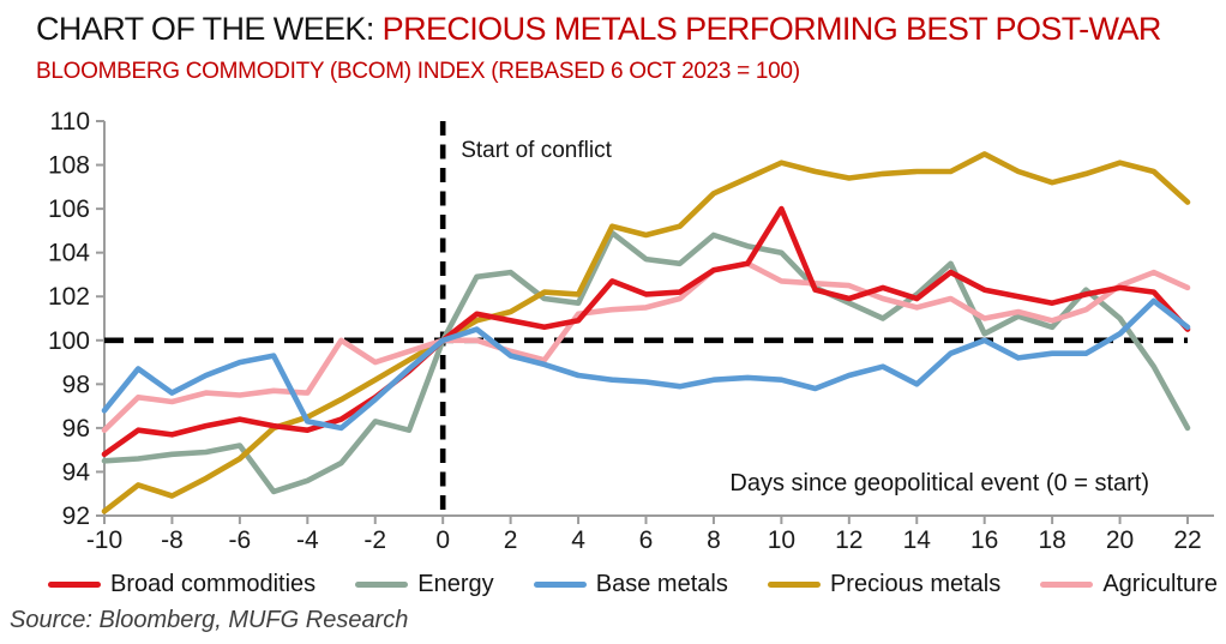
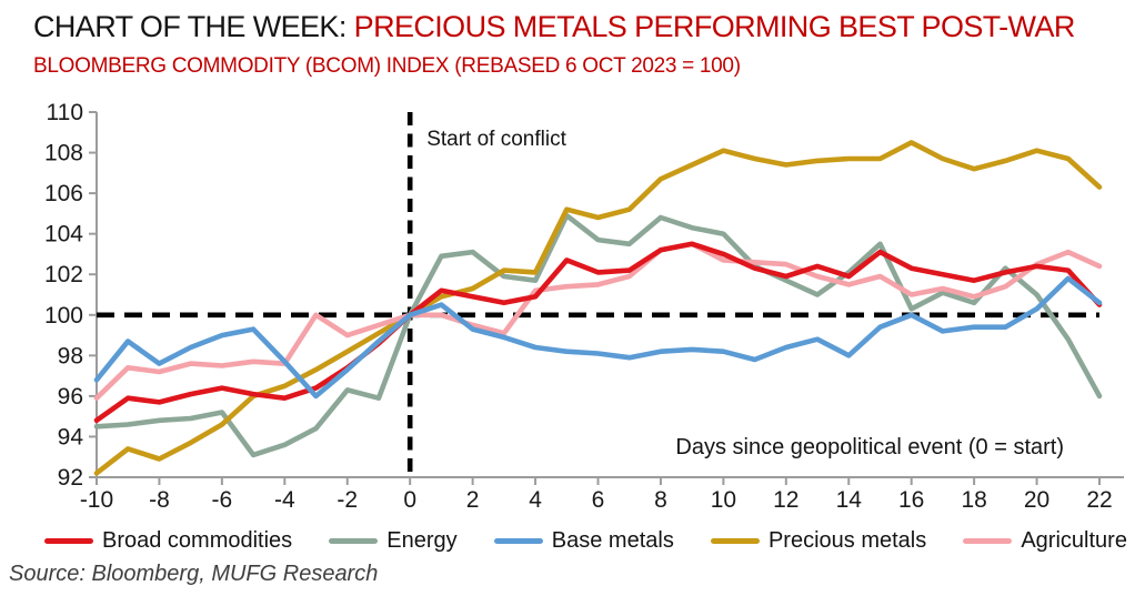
Base metals/-4: 96.3 -> 97.7
Broad commodities/10: 106.0 -> 103.0
